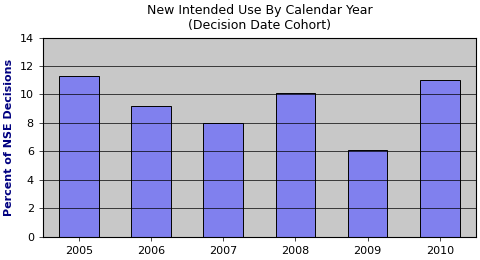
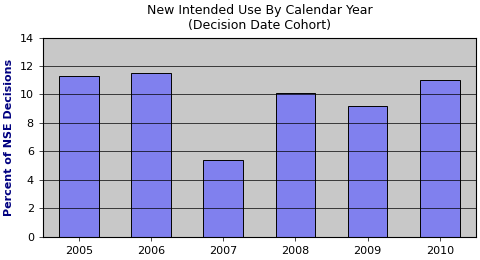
2006: 9.2 -> 11.5
2007: 8.0 -> 5.4
2009: 6.1 -> 9.2
